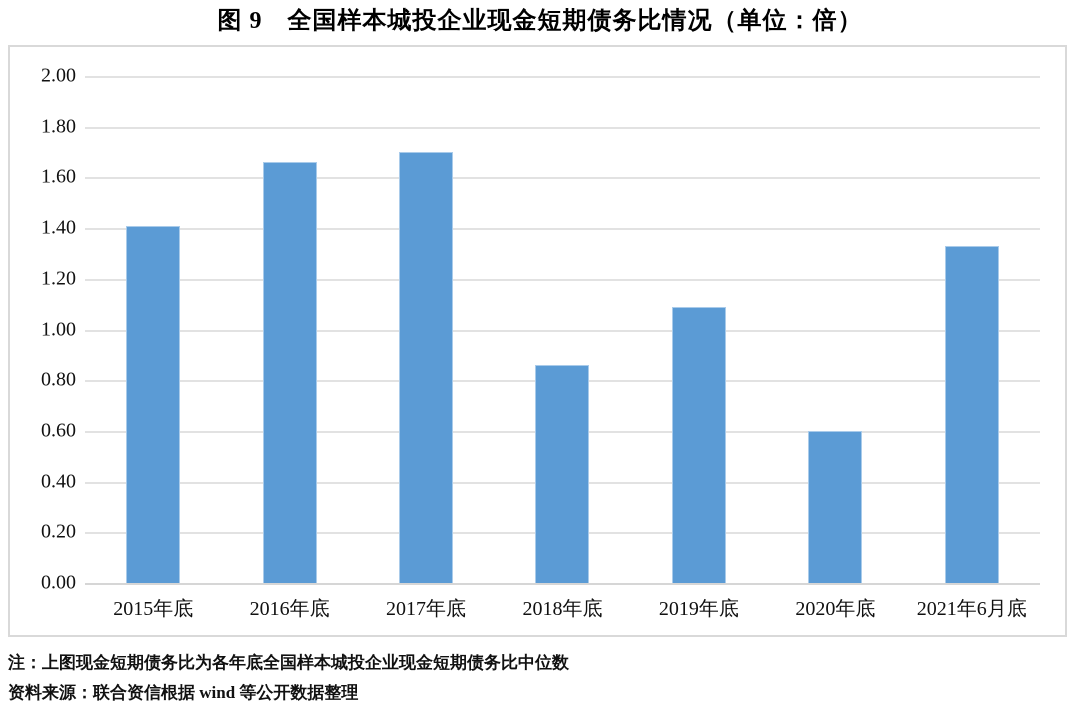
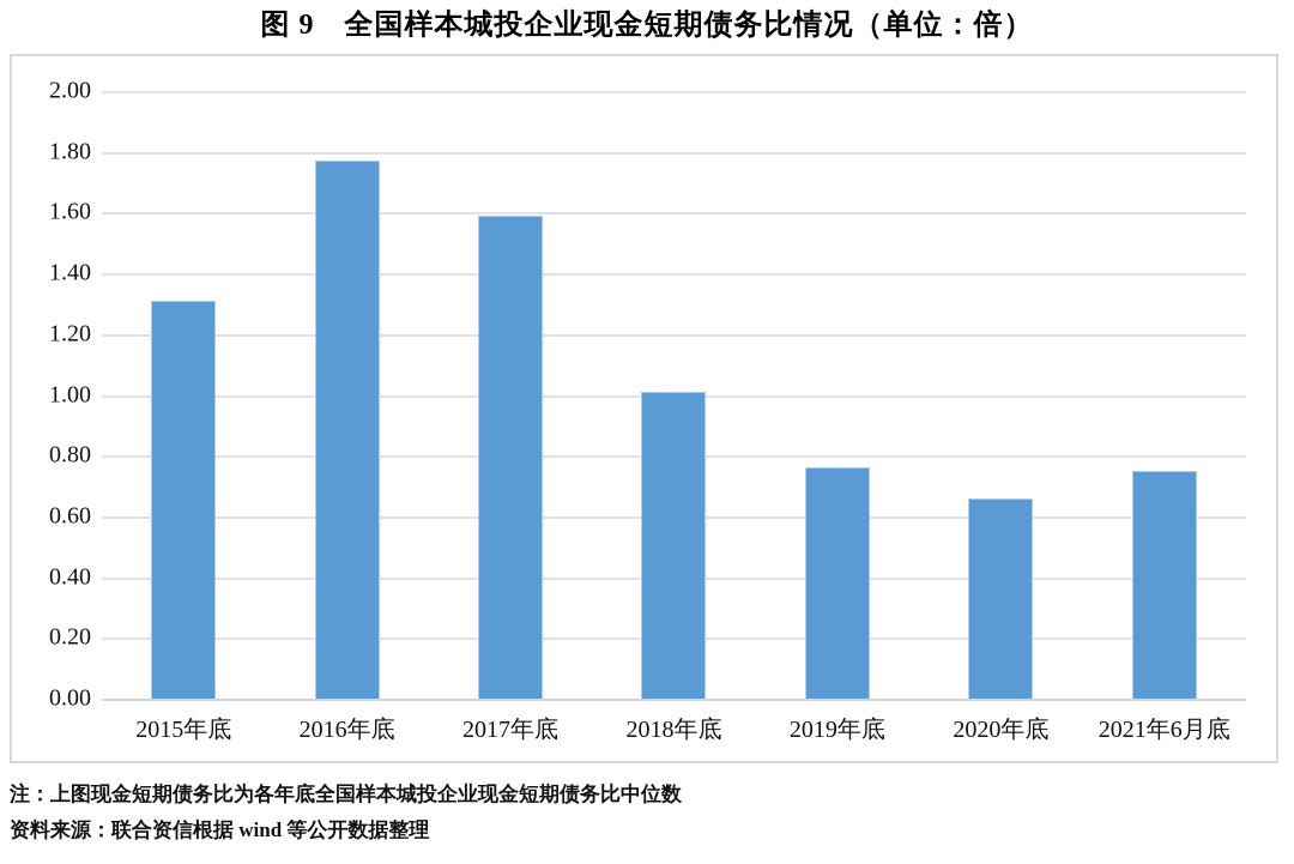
2015年底: 1.41 -> 1.31
2016年底: 1.66 -> 1.77
2017年底: 1.70 -> 1.59
2018年底: 0.86 -> 1.01
2019年底: 1.09 -> 0.76
2020年底: 0.60 -> 0.66
2021年6月底: 1.33 -> 0.75
